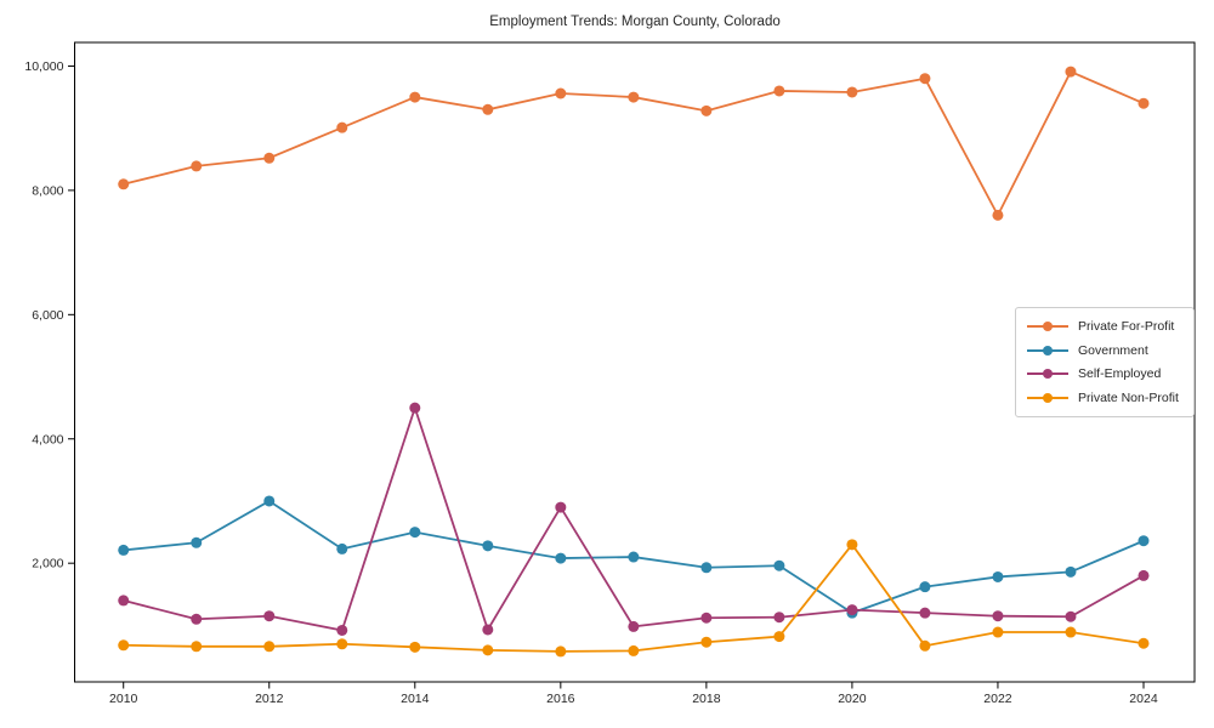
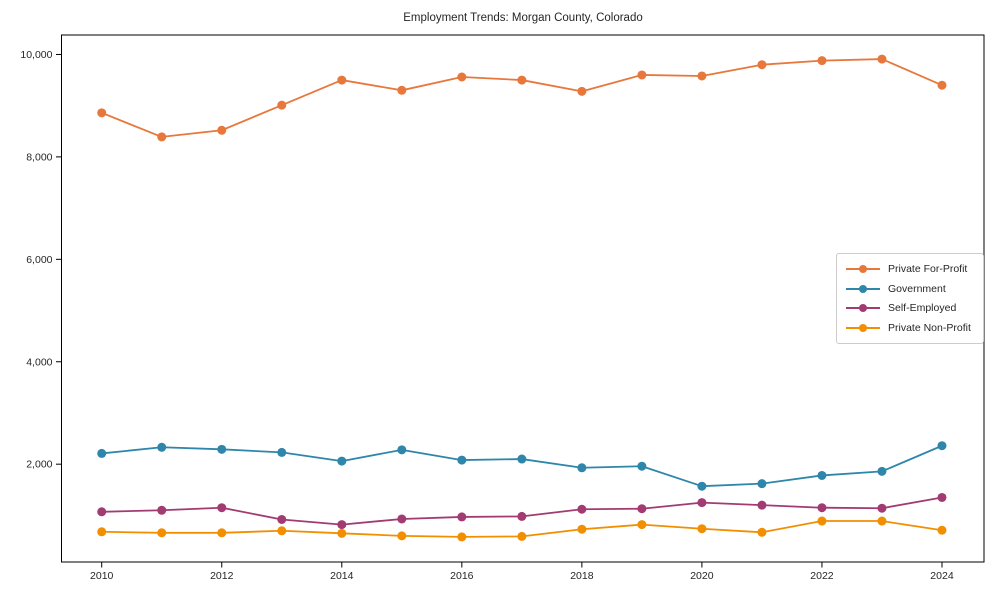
Private For-Profit/2010: 8100 -> 8900
Self-Employed/2010: 1400 -> 1100
Government/2012: 3000 -> 2300
Government/2014: 2500 -> 2100
Self-Employed/2014: 4500 -> 800
Self-Employed/2016: 2900 -> 1000
Government/2020: 1200 -> 1600
Private Non-Profit/2020: 2300 -> 700
Private For-Profit/2022: 7600 -> 9900
Self-Employed/2024: 1800 -> 1400
